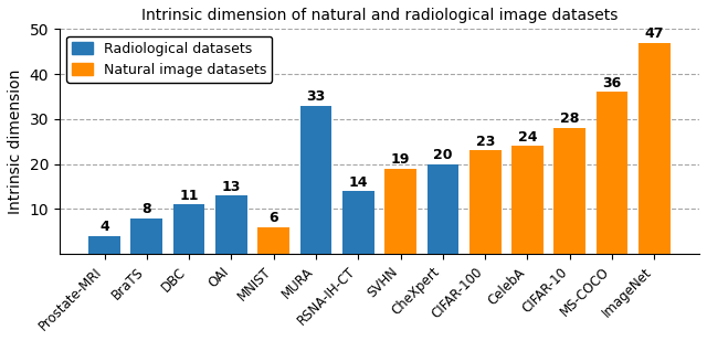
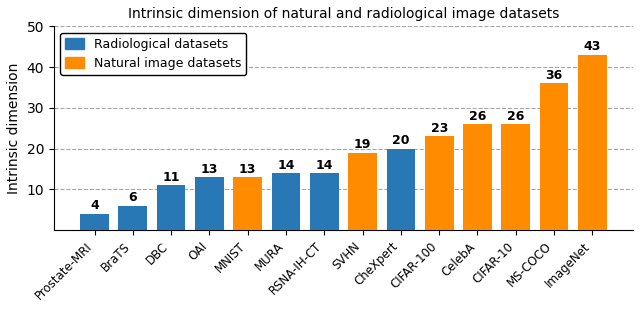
BraTS: 8 -> 6
MNIST: 6 -> 13
MURA: 33 -> 14
CelebA: 24 -> 26
CIFAR-10: 28 -> 26
ImageNet: 47 -> 43
